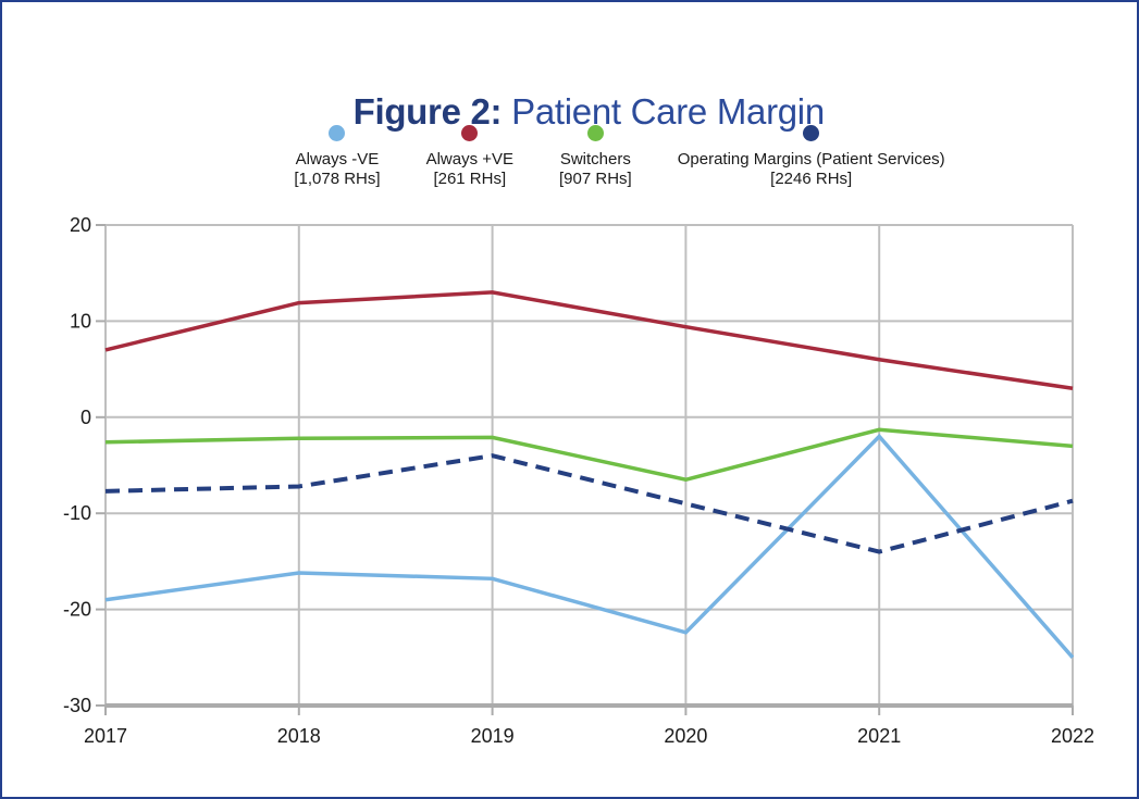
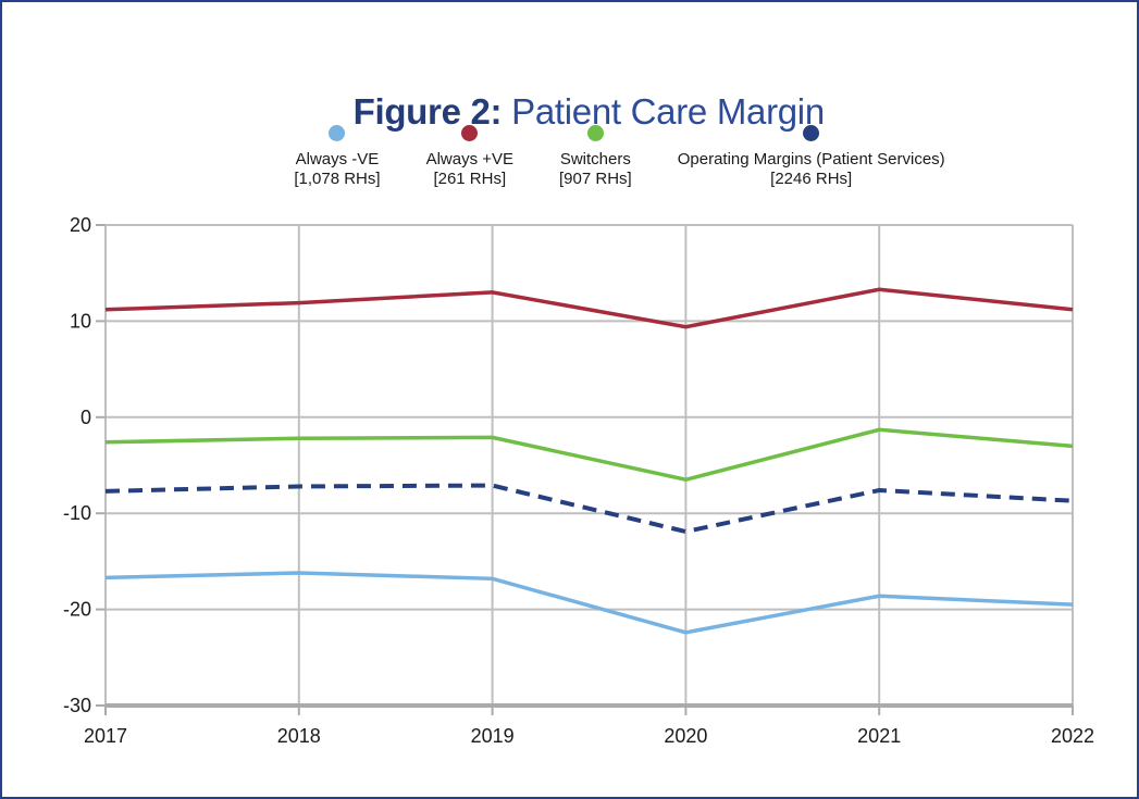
Always -VE/2017: -19 -> -17
Always +VE/2017: 7 -> 11
Operating Margins (Patient Services)/2019: -4 -> -7
Operating Margins (Patient Services)/2020: -9 -> -12
Always -VE/2021: -2 -> -19
Always +VE/2021: 6 -> 13
Operating Margins (Patient Services)/2021: -14 -> -8
Always -VE/2022: -25 -> -20
Always +VE/2022: 3 -> 11
